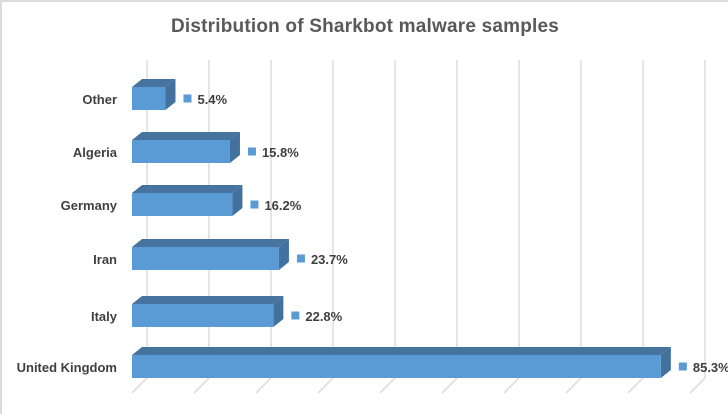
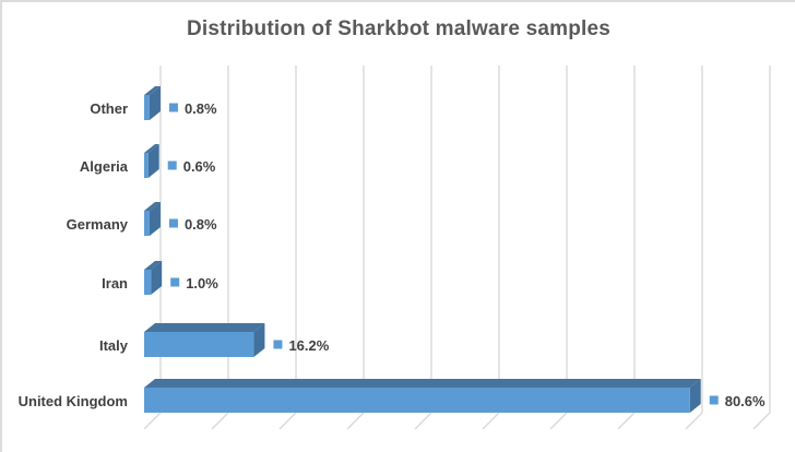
Other: 5.4% -> 0.8%
Algeria: 15.8% -> 0.6%
Germany: 16.2% -> 0.8%
Iran: 23.7% -> 1.0%
Italy: 22.8% -> 16.2%
United Kingdom: 85.3% -> 80.6%
